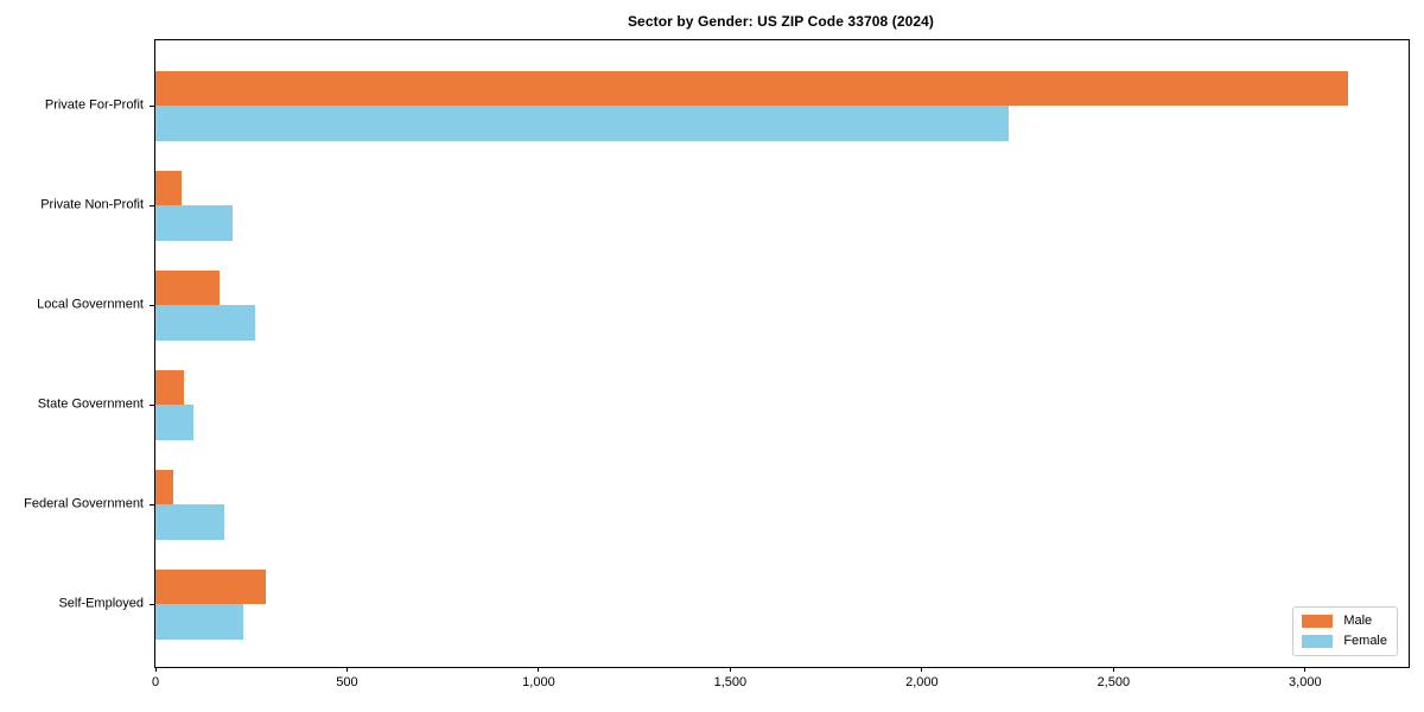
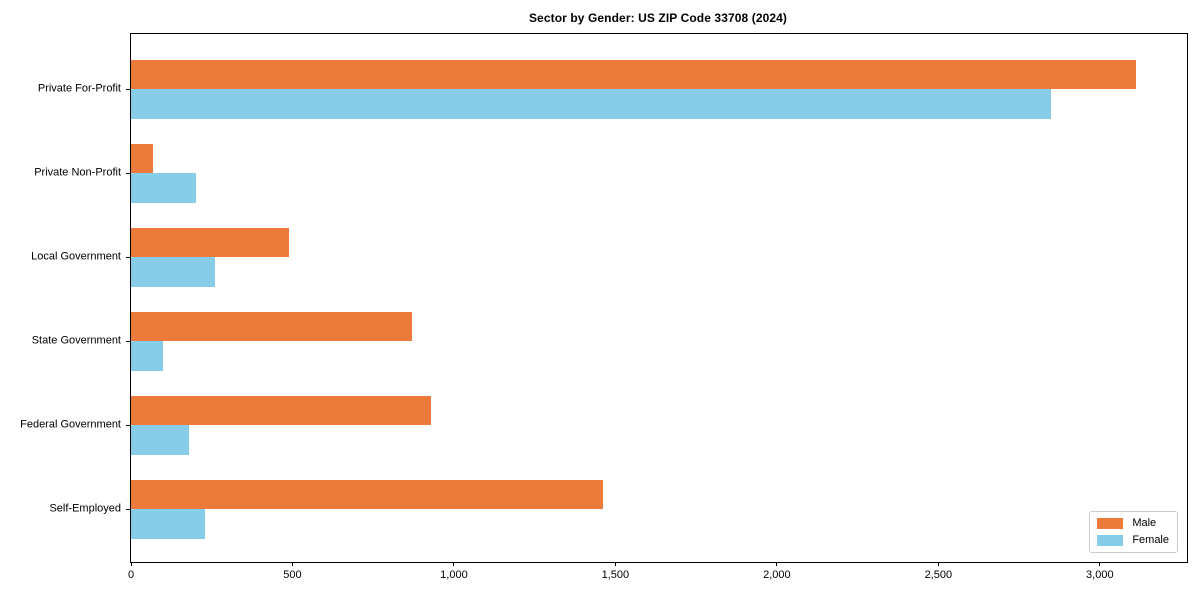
Female/Private For-Profit: 2220 -> 2850
Male/Local Government: 170 -> 490
Male/State Government: 80 -> 870
Male/Federal Government: 50 -> 930
Male/Self-Employed: 290 -> 1460
